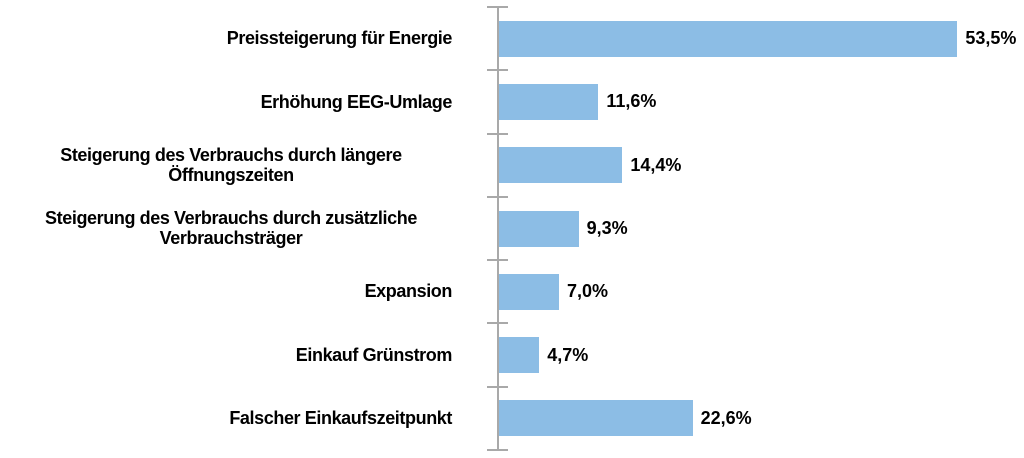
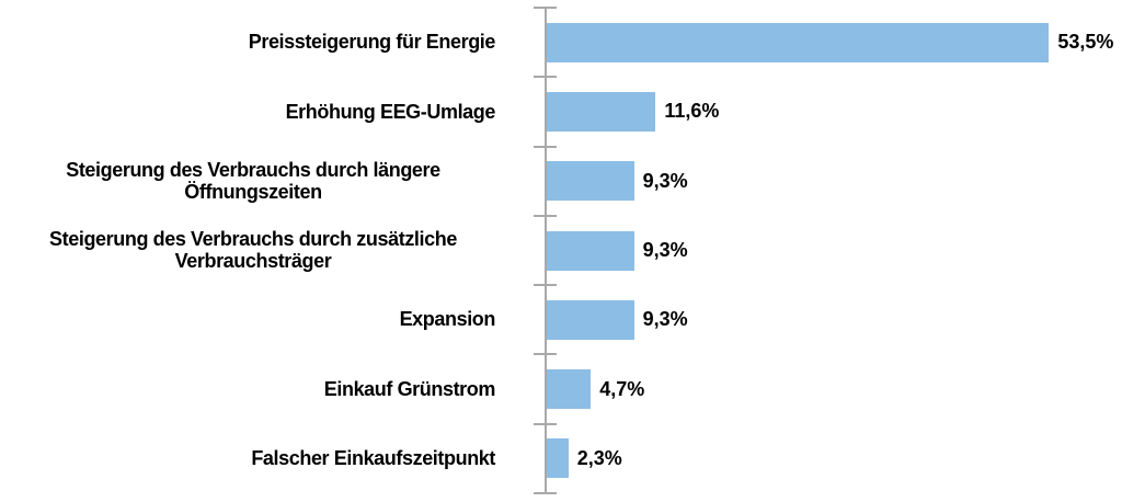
Steigerung des Verbrauchs durch längere Öffnungszeiten: 14,4% -> 9,3%
Expansion: 7,0% -> 9,3%
Falscher Einkaufszeitpunkt: 22,6% -> 2,3%
